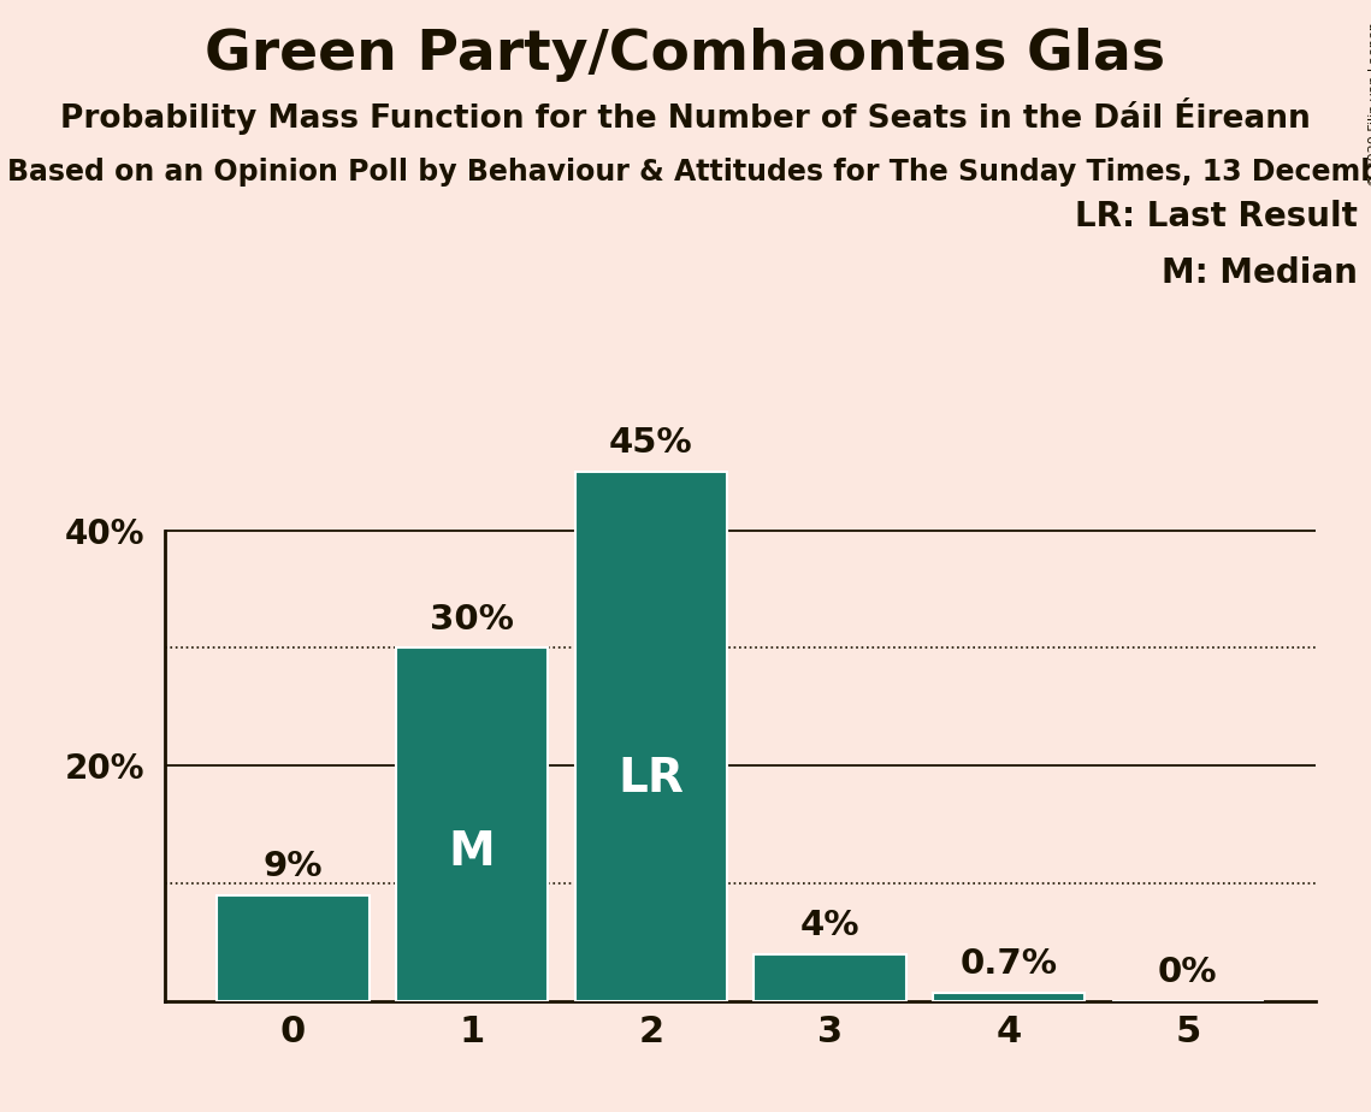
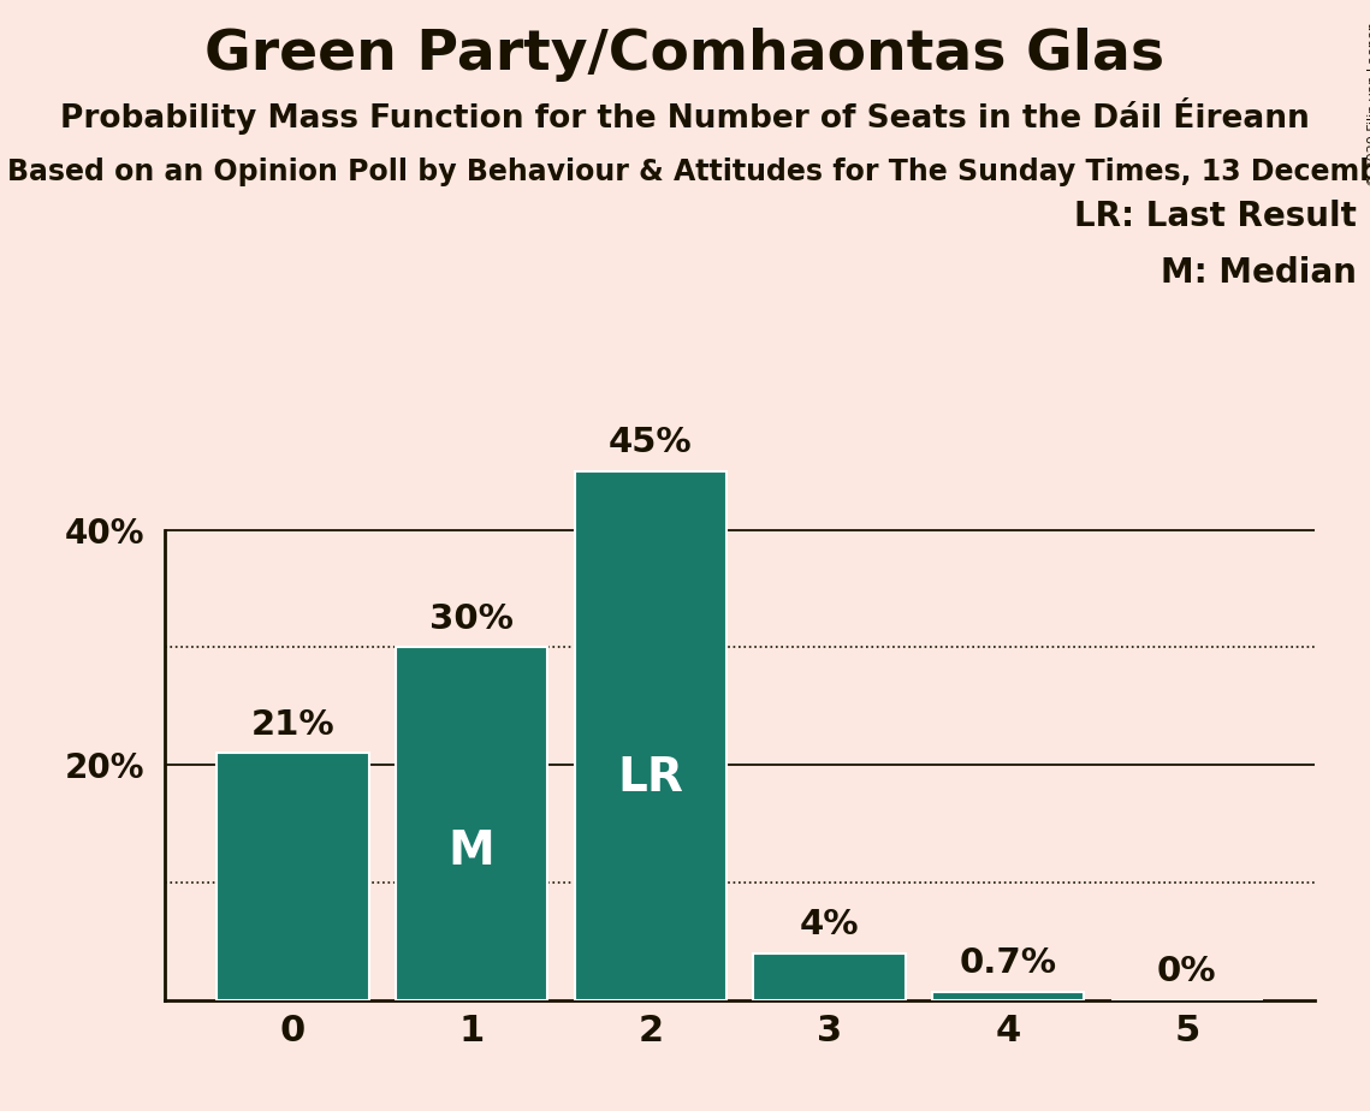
0: 9% -> 21%
